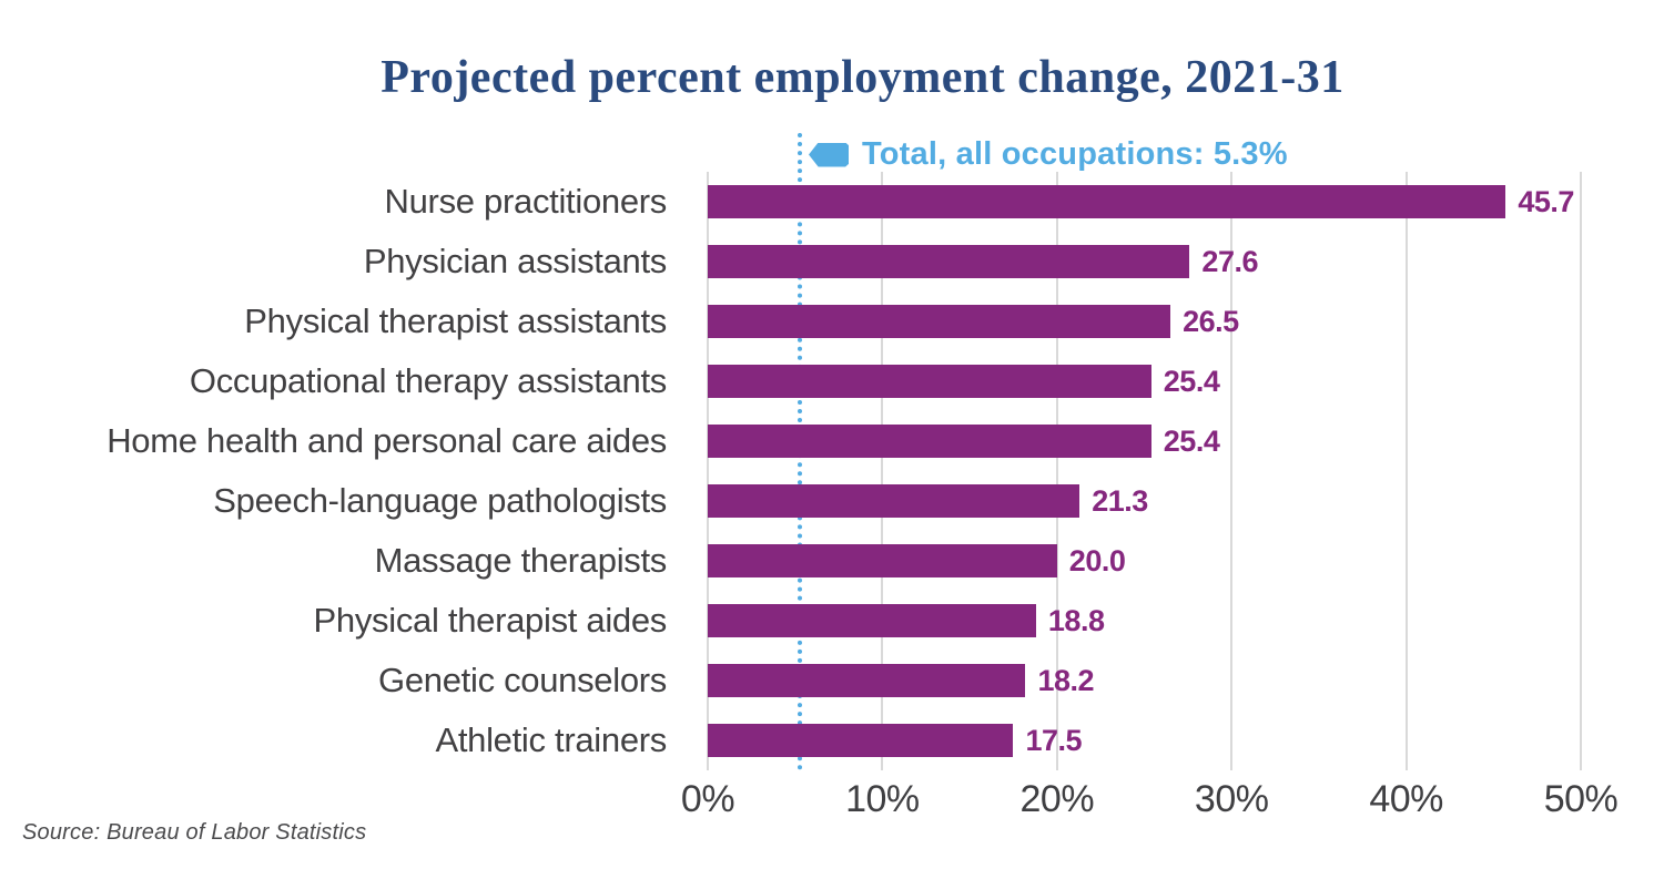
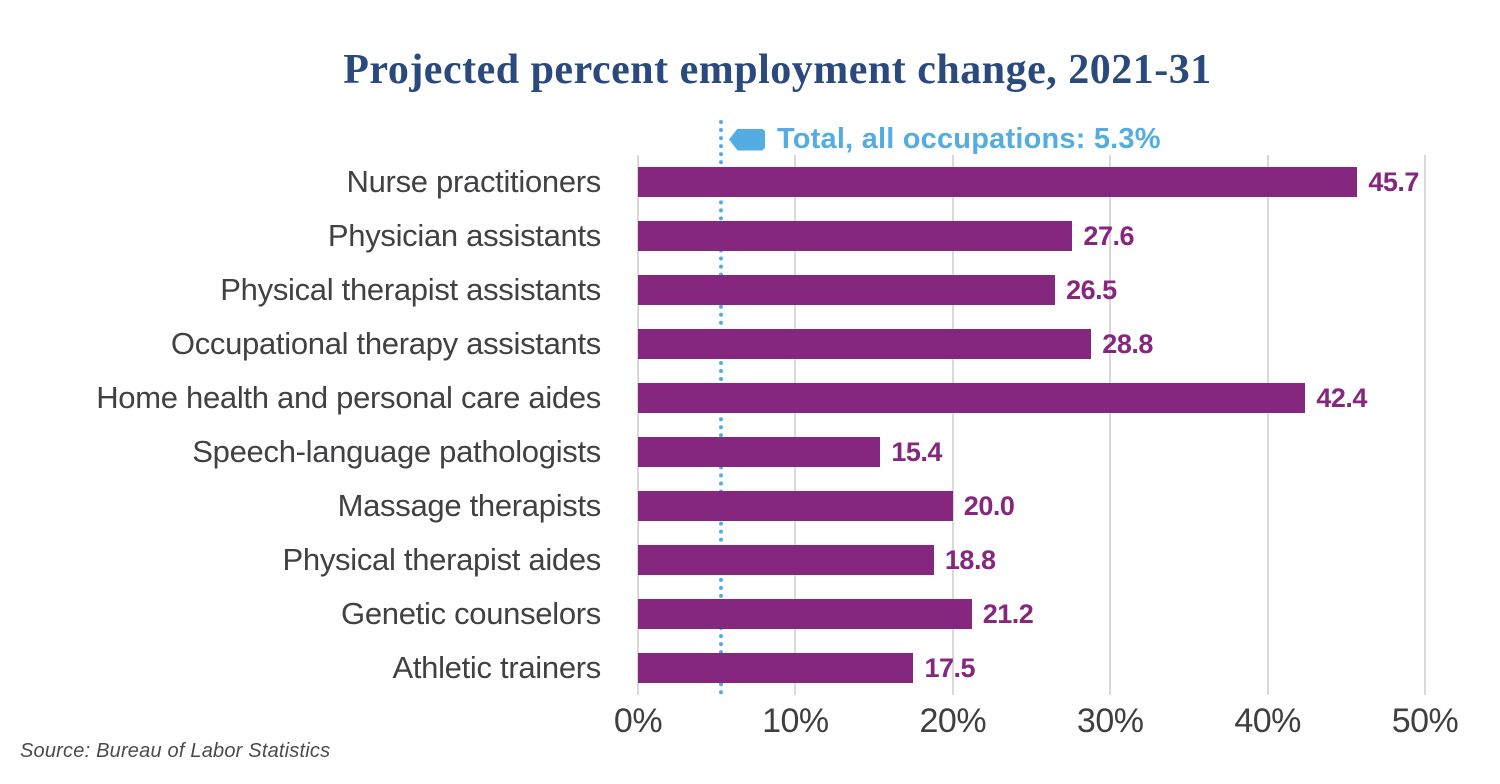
Occupational therapy assistants: 25.4 -> 28.8
Home health and personal care aides: 25.4 -> 42.4
Speech-language pathologists: 21.3 -> 15.4
Genetic counselors: 18.2 -> 21.2
